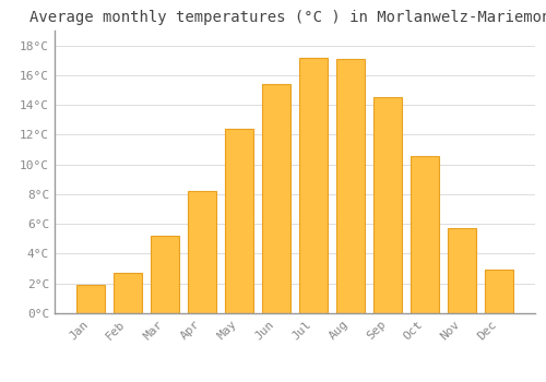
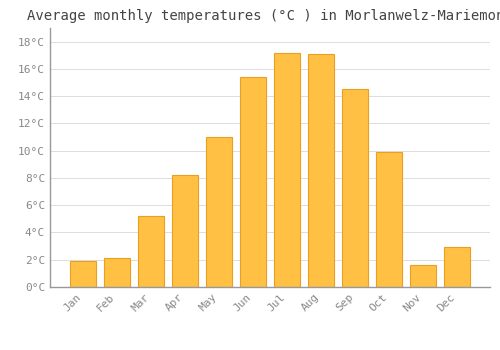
Feb: 2.7°C -> 2.1°C
May: 12.4°C -> 11.0°C
Oct: 10.6°C -> 9.9°C
Nov: 5.7°C -> 1.6°C
